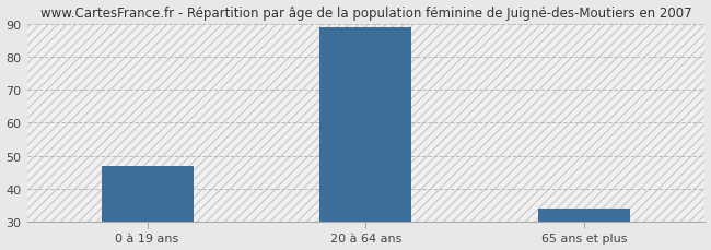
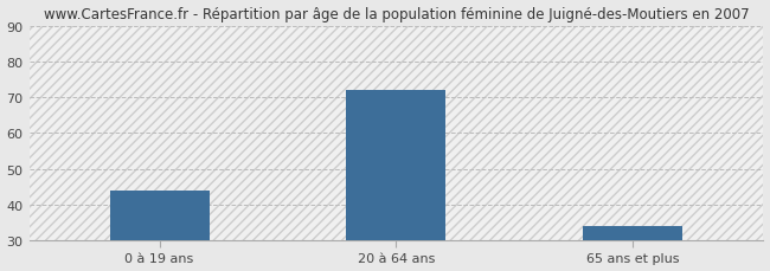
0 à 19 ans: 47 -> 44
20 à 64 ans: 89 -> 72
